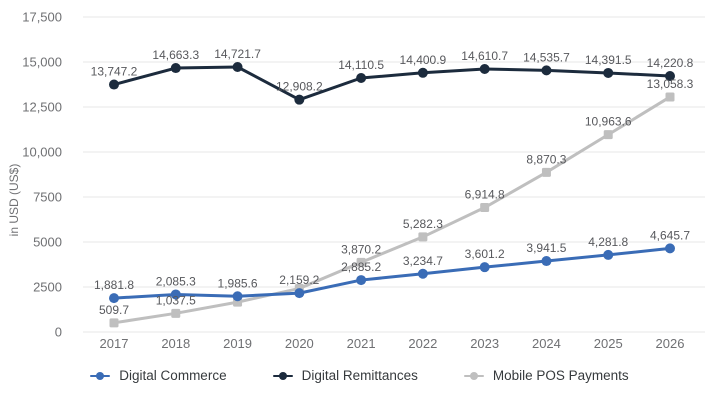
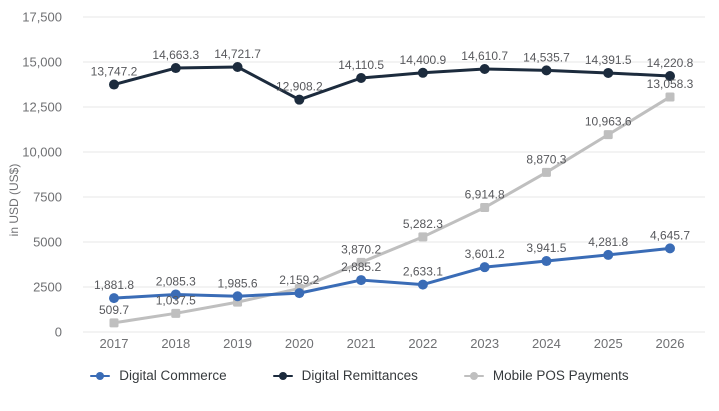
Digital Commerce/2022: 3,234.7 -> 2,633.1
